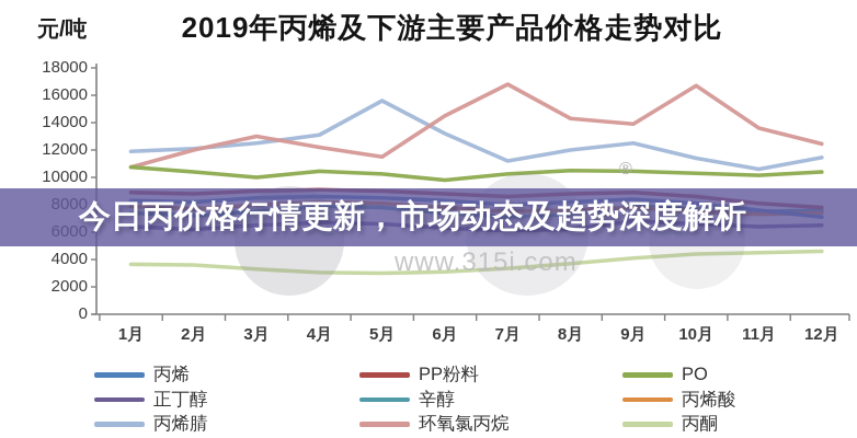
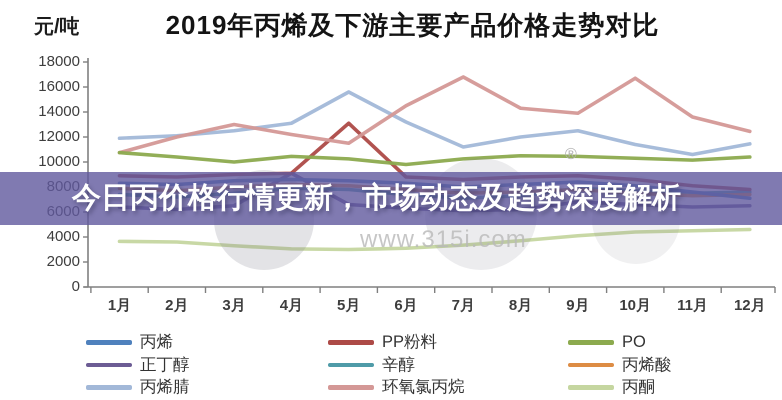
正丁醇/4月: 6700 -> 9100
PP粉料/5月: 9000 -> 13100
